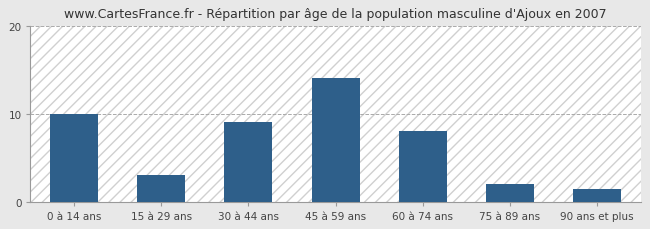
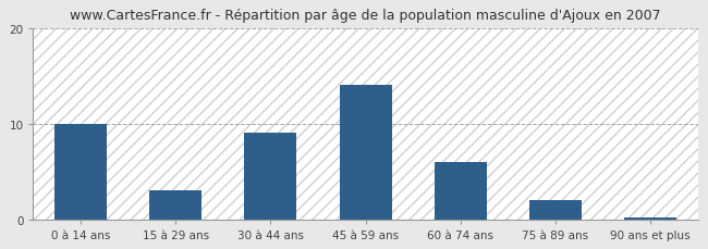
60 à 74 ans: 8.0 -> 6.0
90 ans et plus: 1.4 -> 0.2
